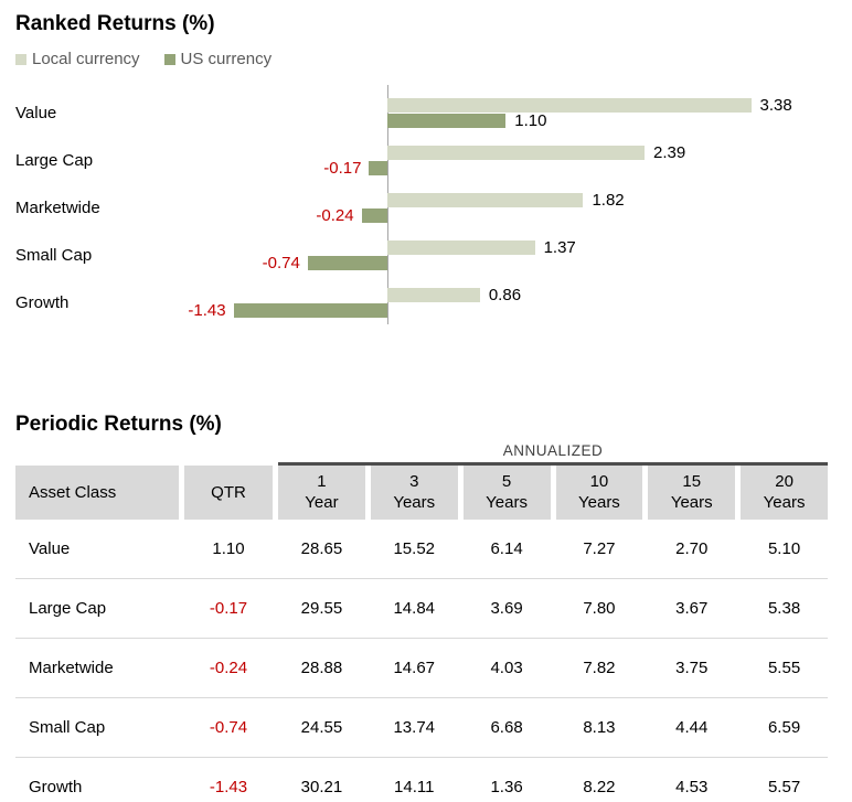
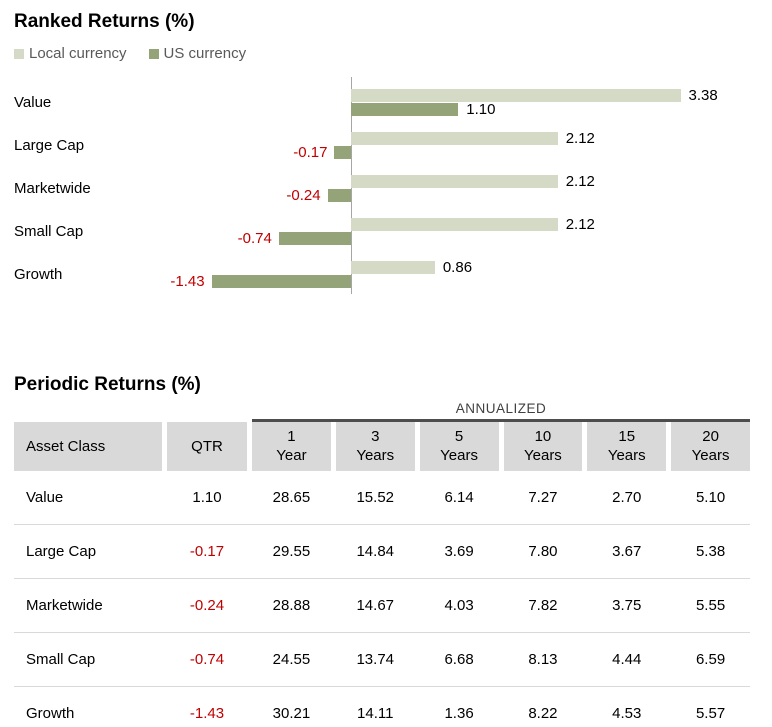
Local currency/Large Cap: 2.39 -> 2.12
Local currency/Marketwide: 1.82 -> 2.12
Local currency/Small Cap: 1.37 -> 2.12
